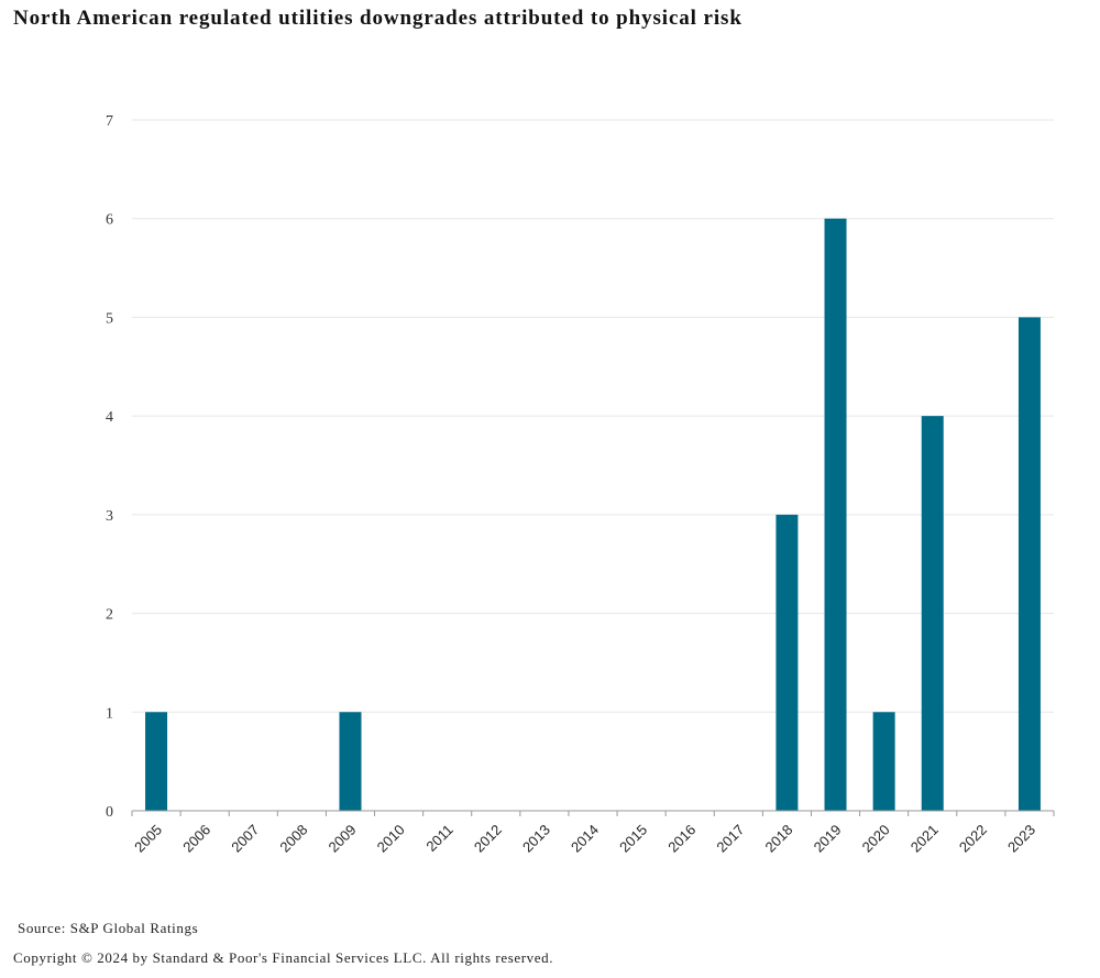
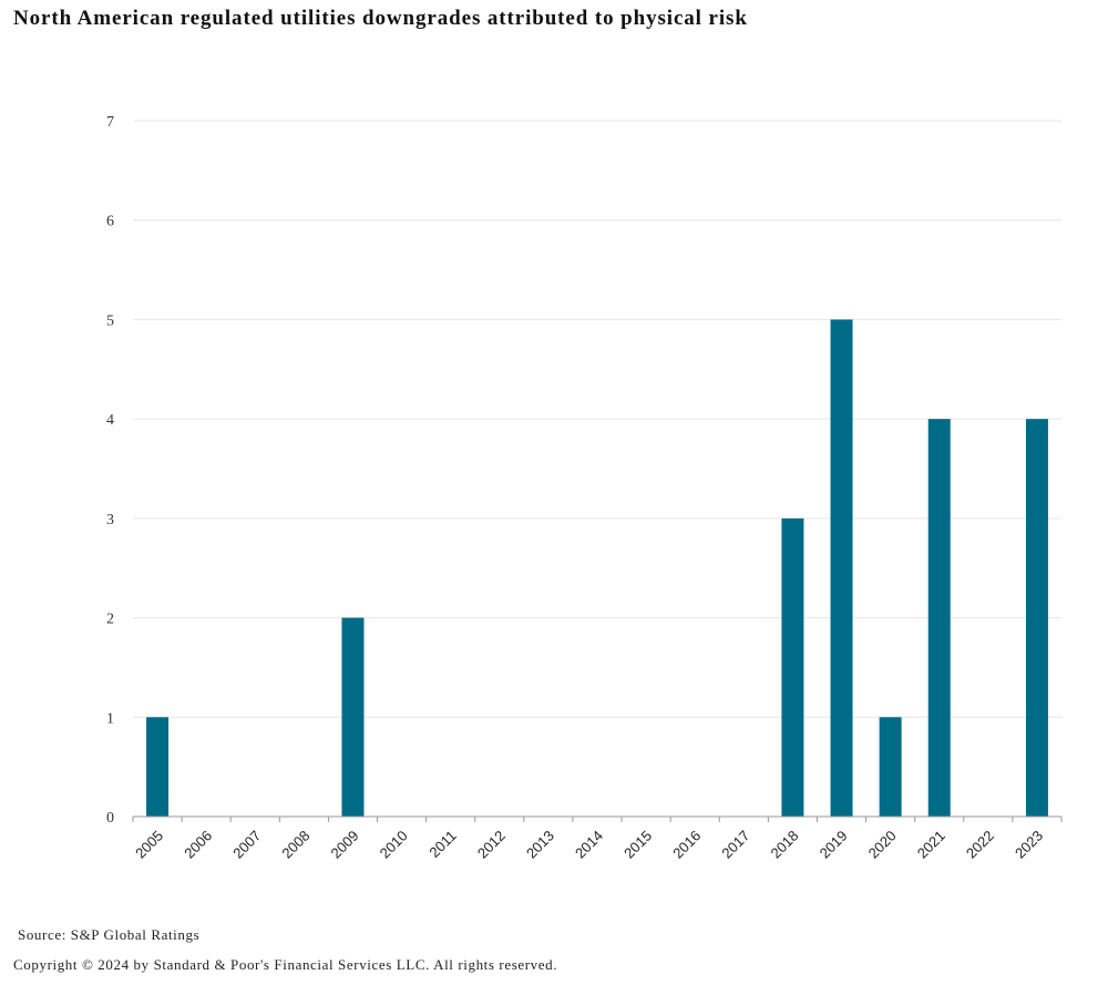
2009: 1 -> 2
2019: 6 -> 5
2023: 5 -> 4
